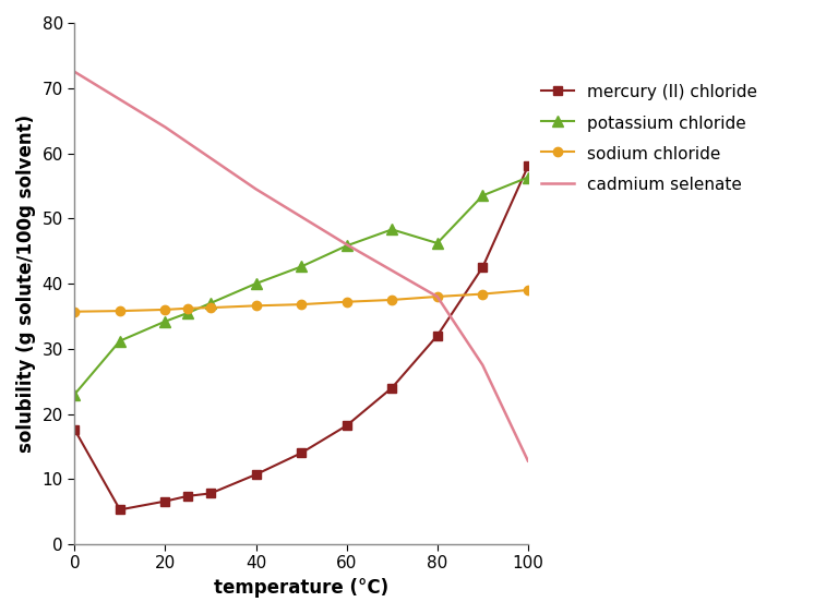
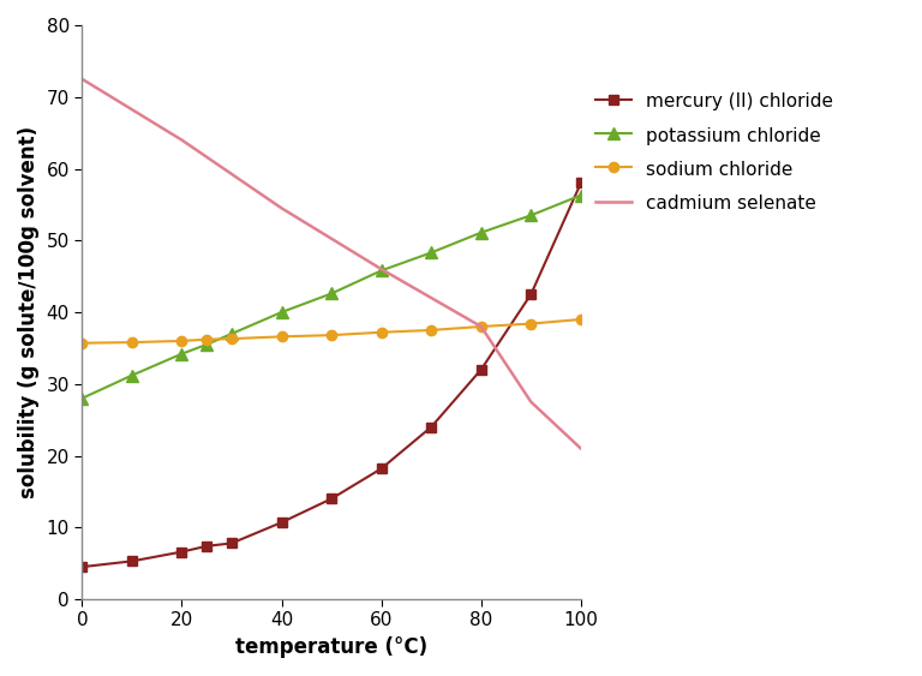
mercury (II) chloride/0: 17.6 -> 4.5
potassium chloride/0: 23.0 -> 28.0
potassium chloride/80: 46.2 -> 51.1
cadmium selenate/100: 12.8 -> 21.0
